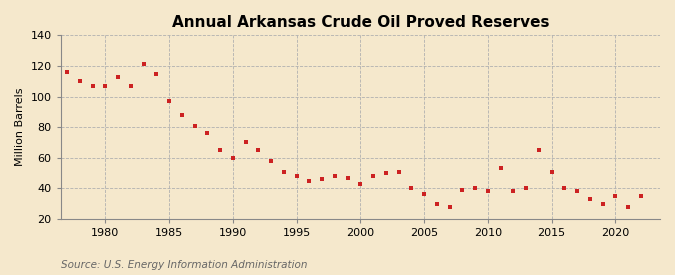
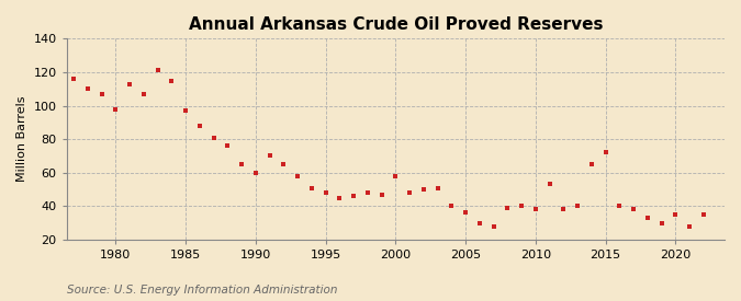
1980: 107 -> 98
2000: 43 -> 58
2015: 51 -> 72
